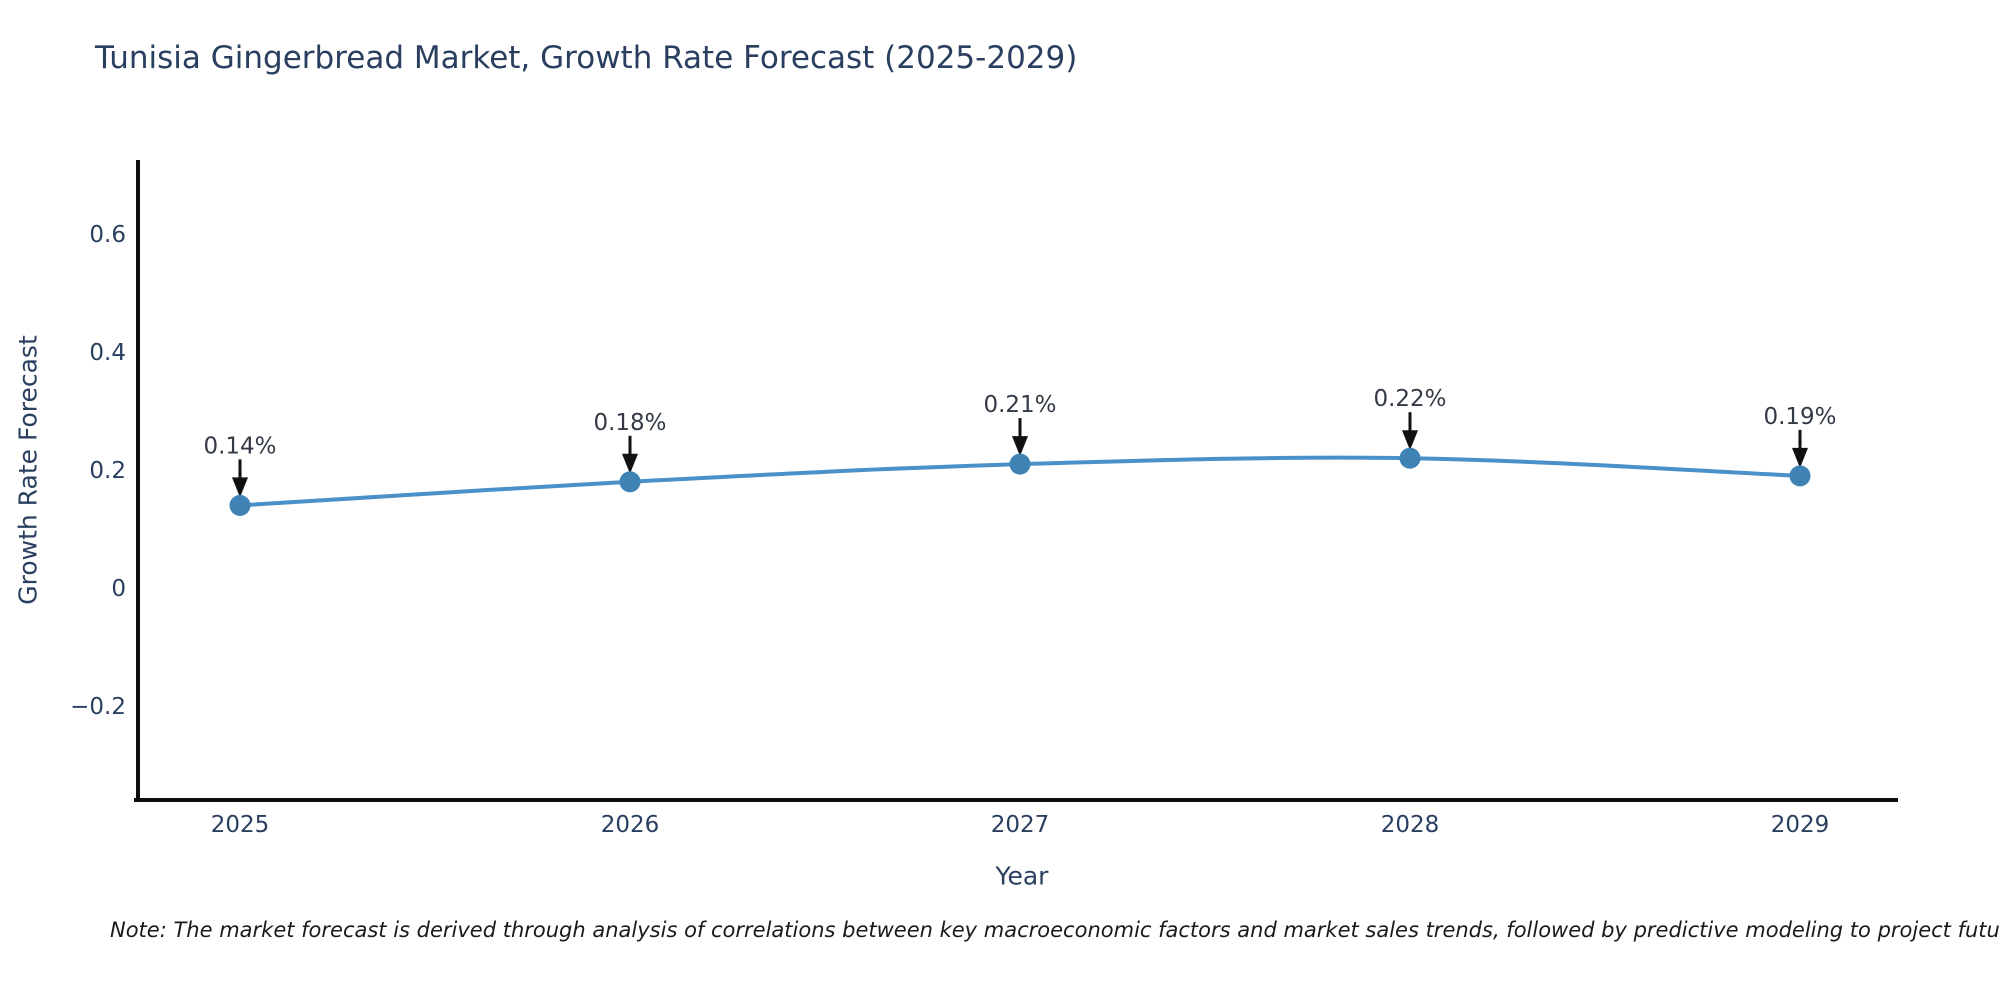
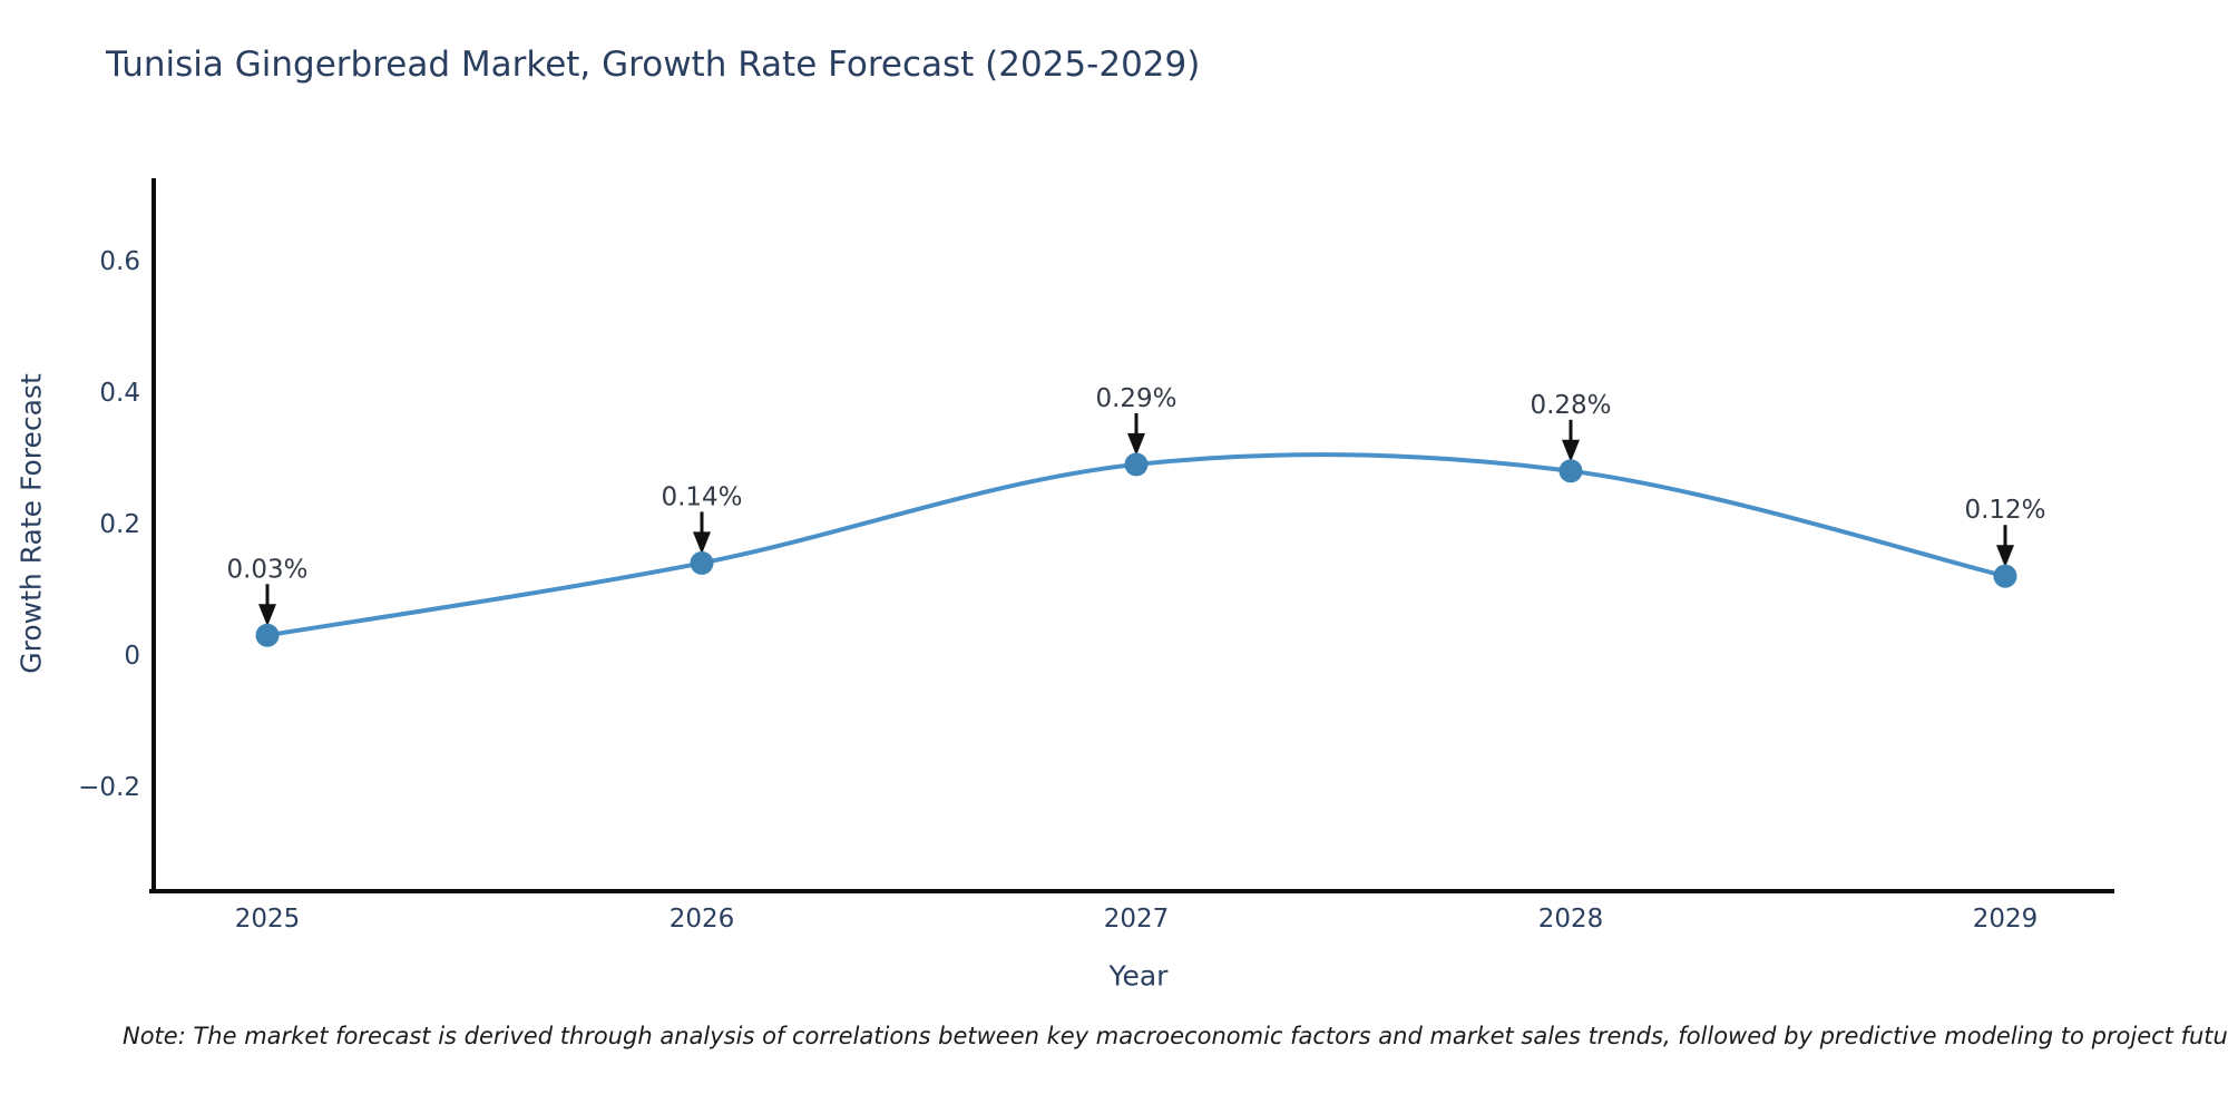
2025: 0.14% -> 0.03%
2026: 0.18% -> 0.14%
2027: 0.21% -> 0.29%
2028: 0.22% -> 0.28%
2029: 0.19% -> 0.12%
